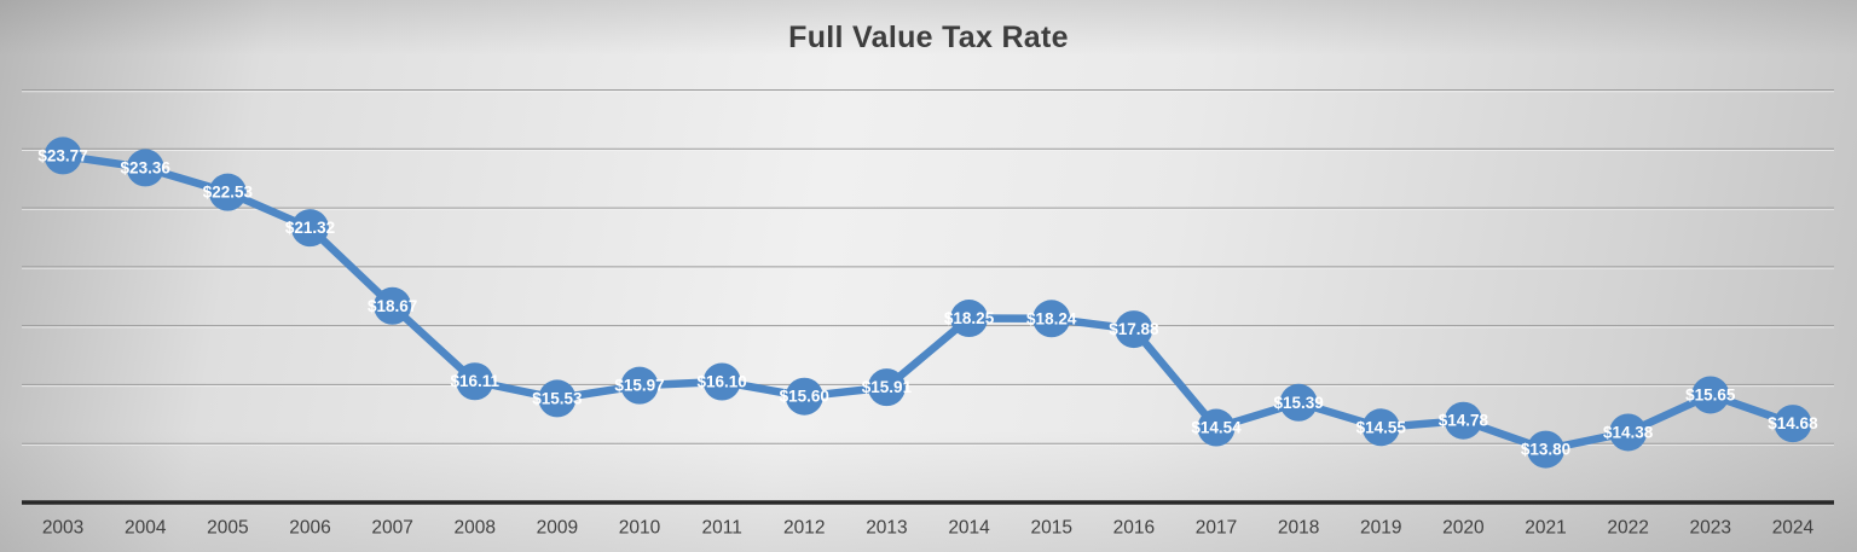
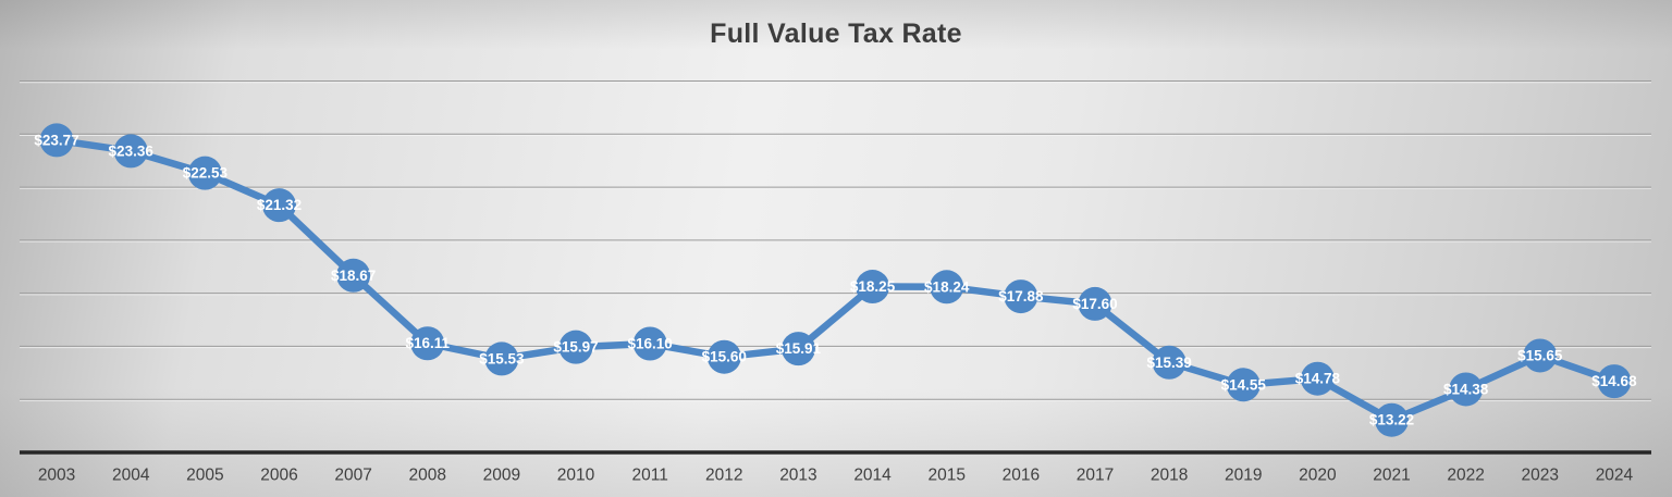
2017: $14.54 -> $17.60
2021: $13.80 -> $13.22
